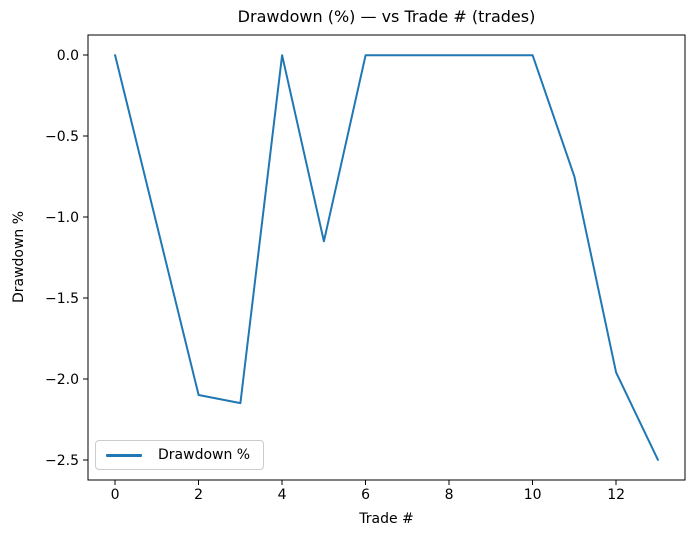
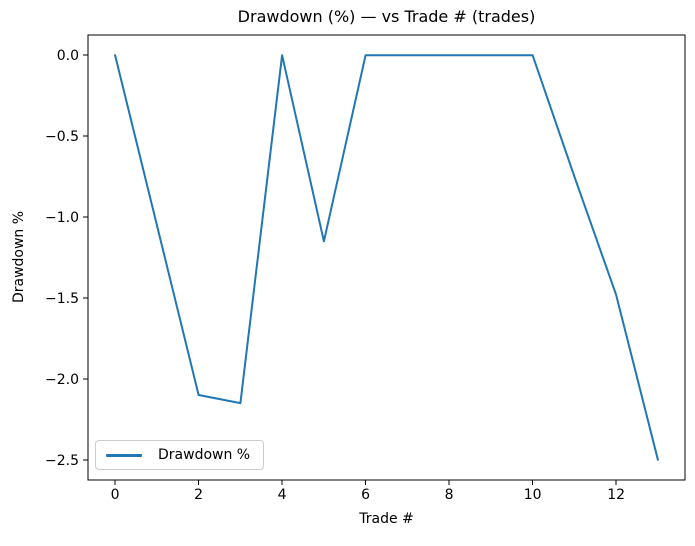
12: -1.96 -> -1.48
